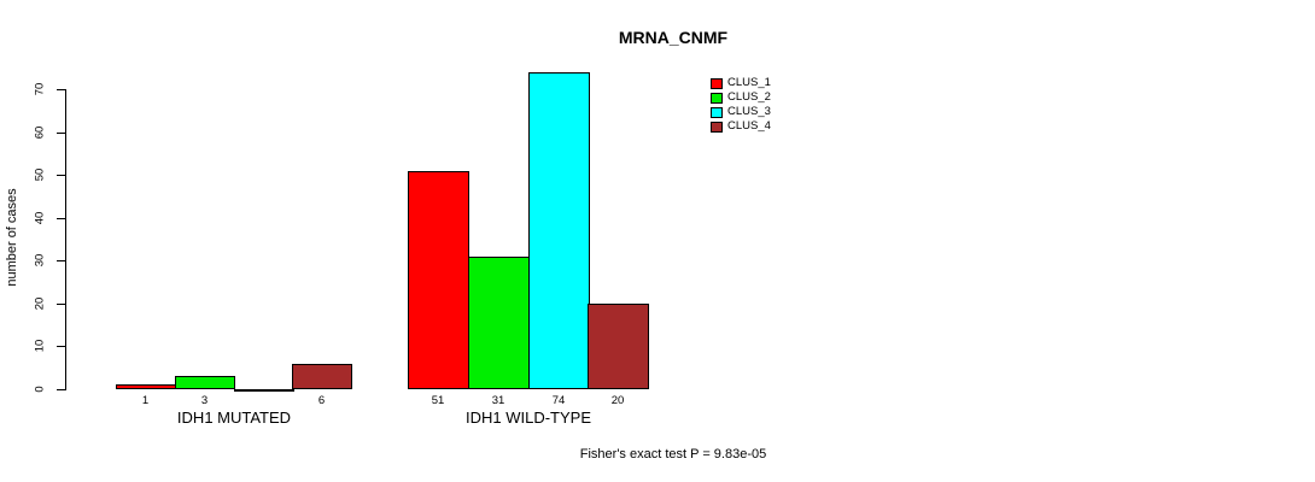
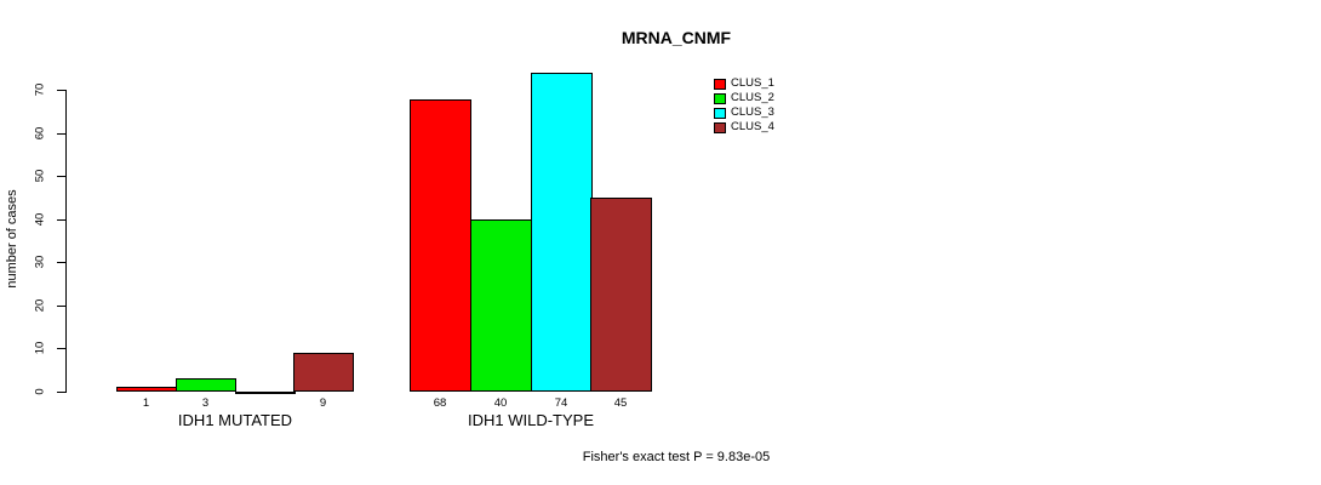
CLUS_4/IDH1 MUTATED: 6 -> 9
CLUS_1/IDH1 WILD-TYPE: 51 -> 68
CLUS_2/IDH1 WILD-TYPE: 31 -> 40
CLUS_4/IDH1 WILD-TYPE: 20 -> 45
